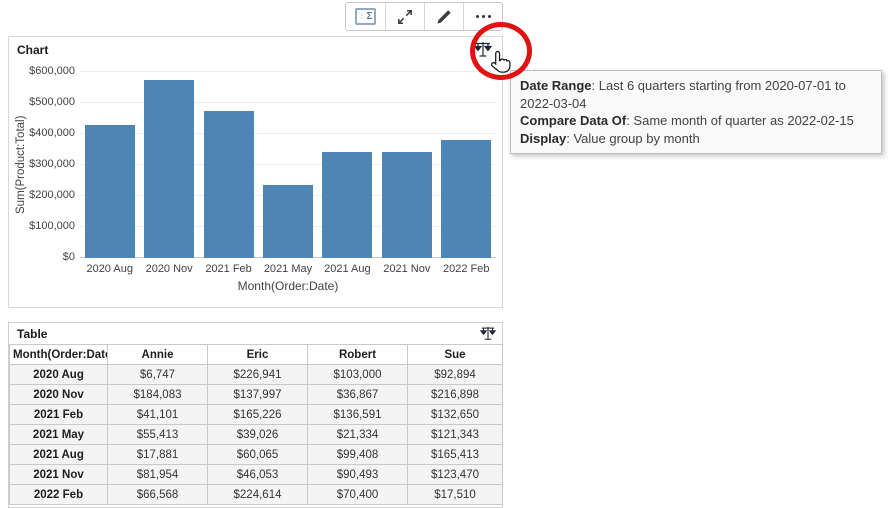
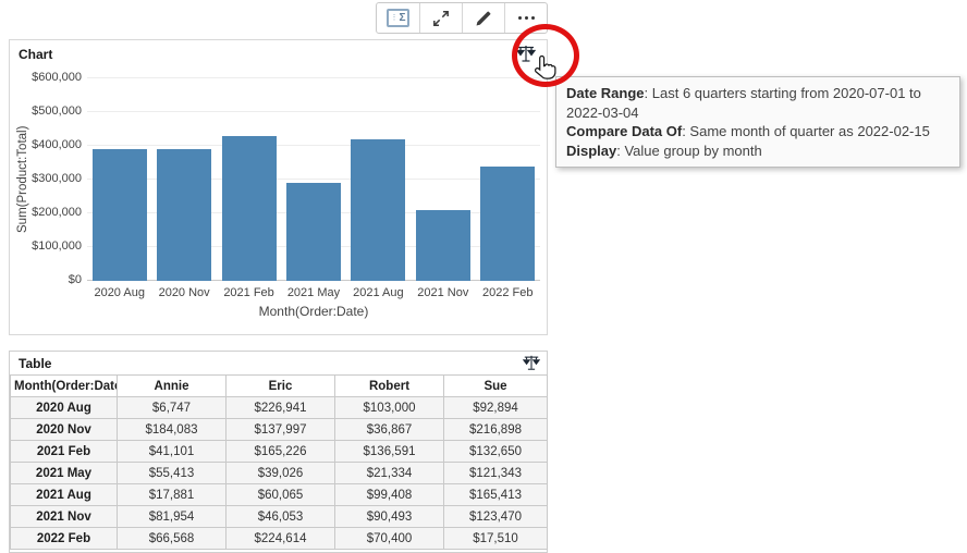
2020 Aug: $430000 -> $390000
2020 Nov: $580000 -> $390000
2021 Feb: $480000 -> $430000
2021 May: $240000 -> $290000
2021 Aug: $340000 -> $420000
2021 Nov: $340000 -> $210000
2022 Feb: $380000 -> $340000
